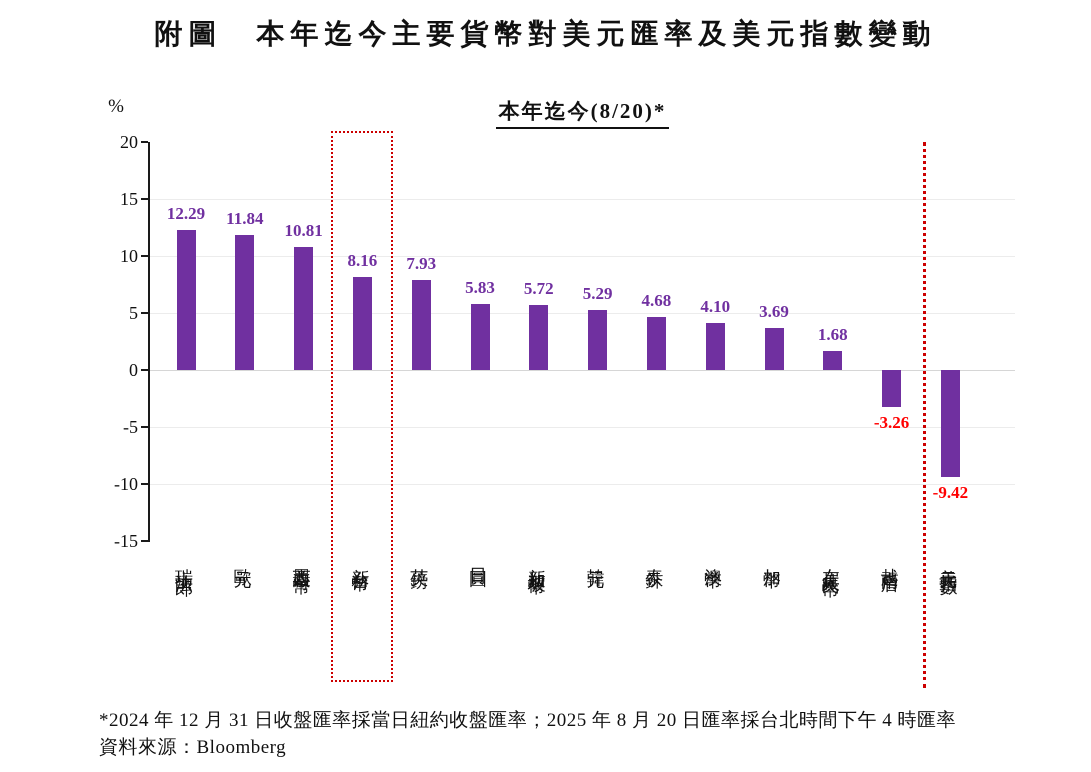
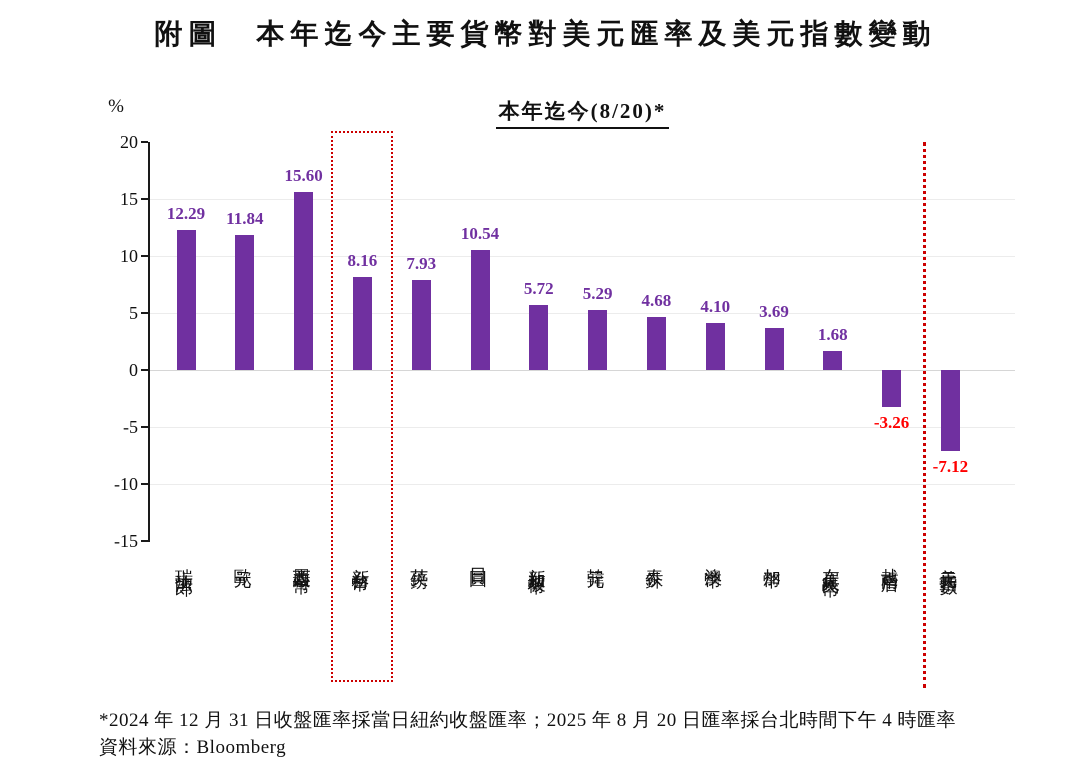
墨西哥幣: 10.81 -> 15.60
日圓: 5.83 -> 10.54
美元指數: -9.42 -> -7.12
